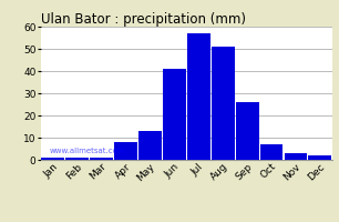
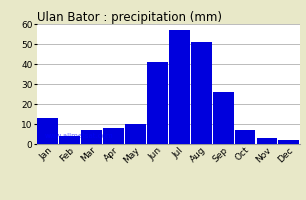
Jan: 1 -> 13
Feb: 1 -> 4
Mar: 1 -> 7
May: 13 -> 10
